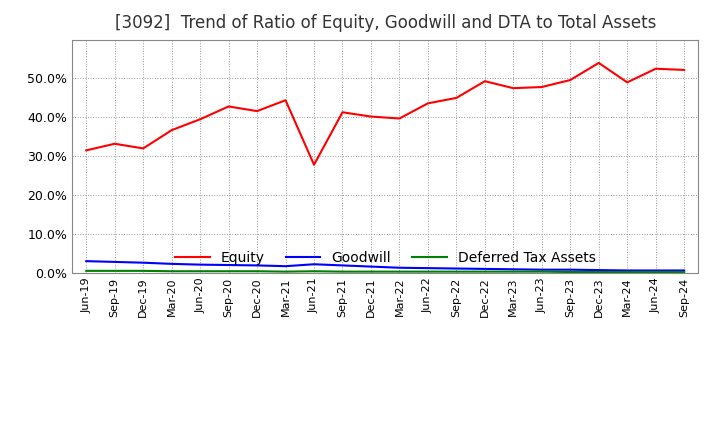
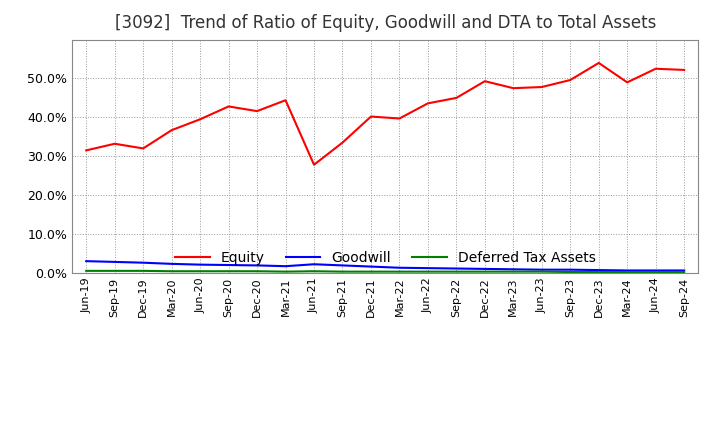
Equity/Sep-21: 41.3% -> 33.5%
